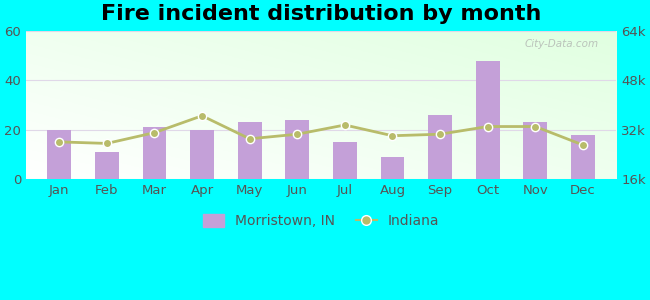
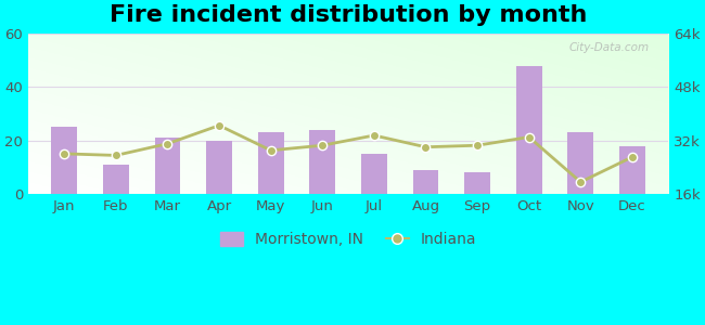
Morristown, IN/Jan: 20 -> 25
Morristown, IN/Sep: 26 -> 8
Indiana/Nov: 33.0k -> 19.5k
